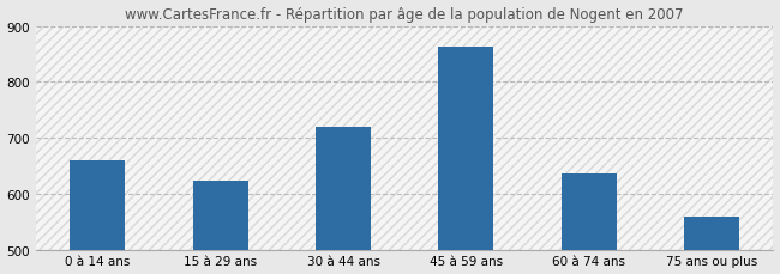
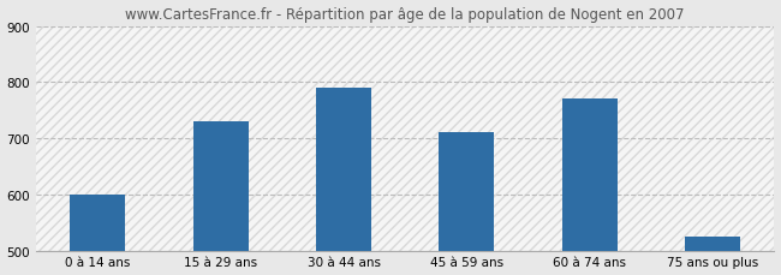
0 à 14 ans: 660 -> 600
15 à 29 ans: 624 -> 730
30 à 44 ans: 720 -> 790
45 à 59 ans: 862 -> 710
60 à 74 ans: 636 -> 770
75 ans ou plus: 558 -> 525
